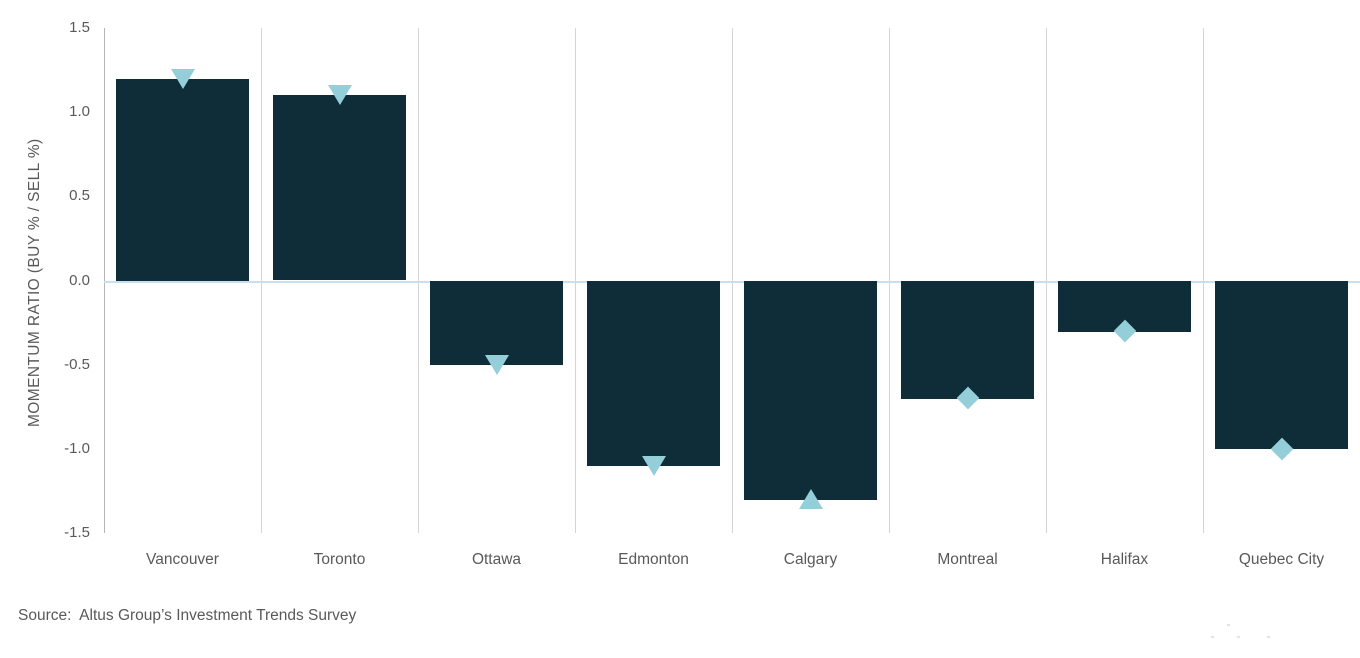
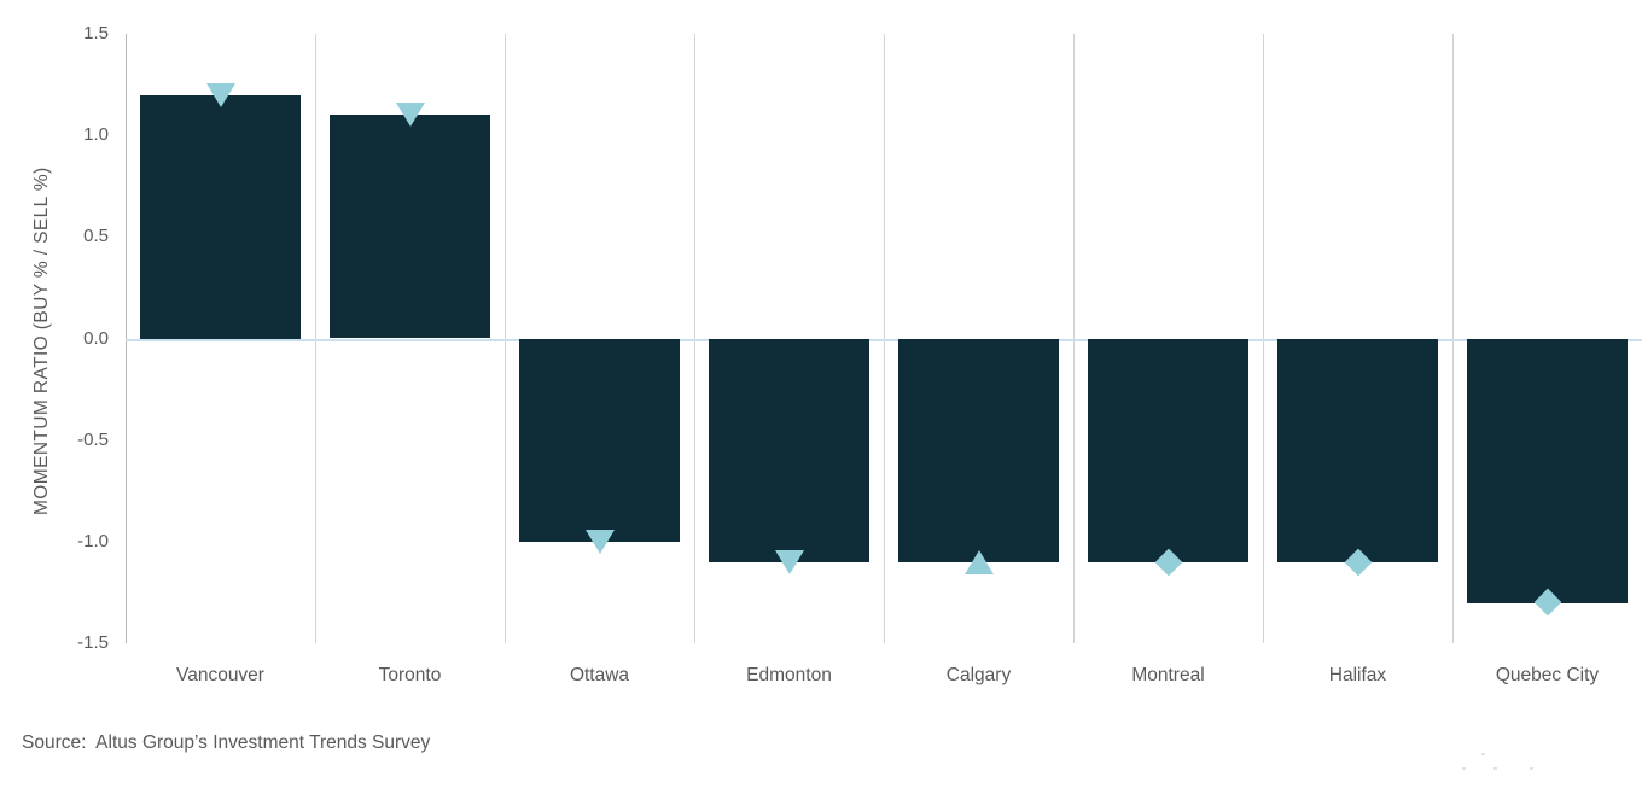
Ottawa: -0.5 -> -1.0
Calgary: -1.3 -> -1.1
Montreal: -0.7 -> -1.1
Halifax: -0.3 -> -1.1
Quebec City: -1.0 -> -1.3
